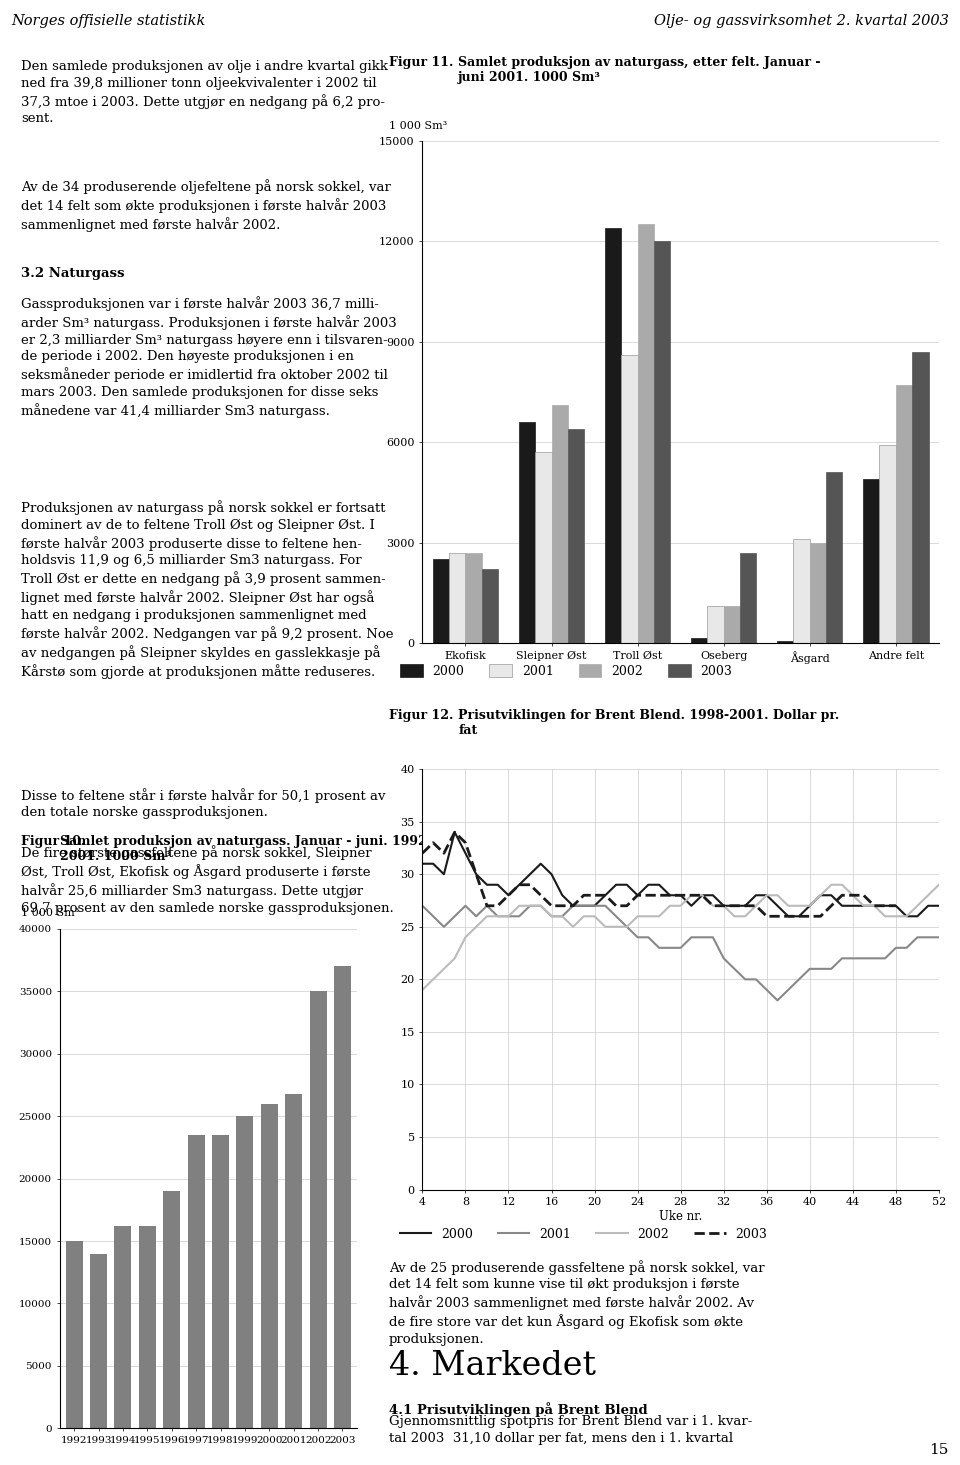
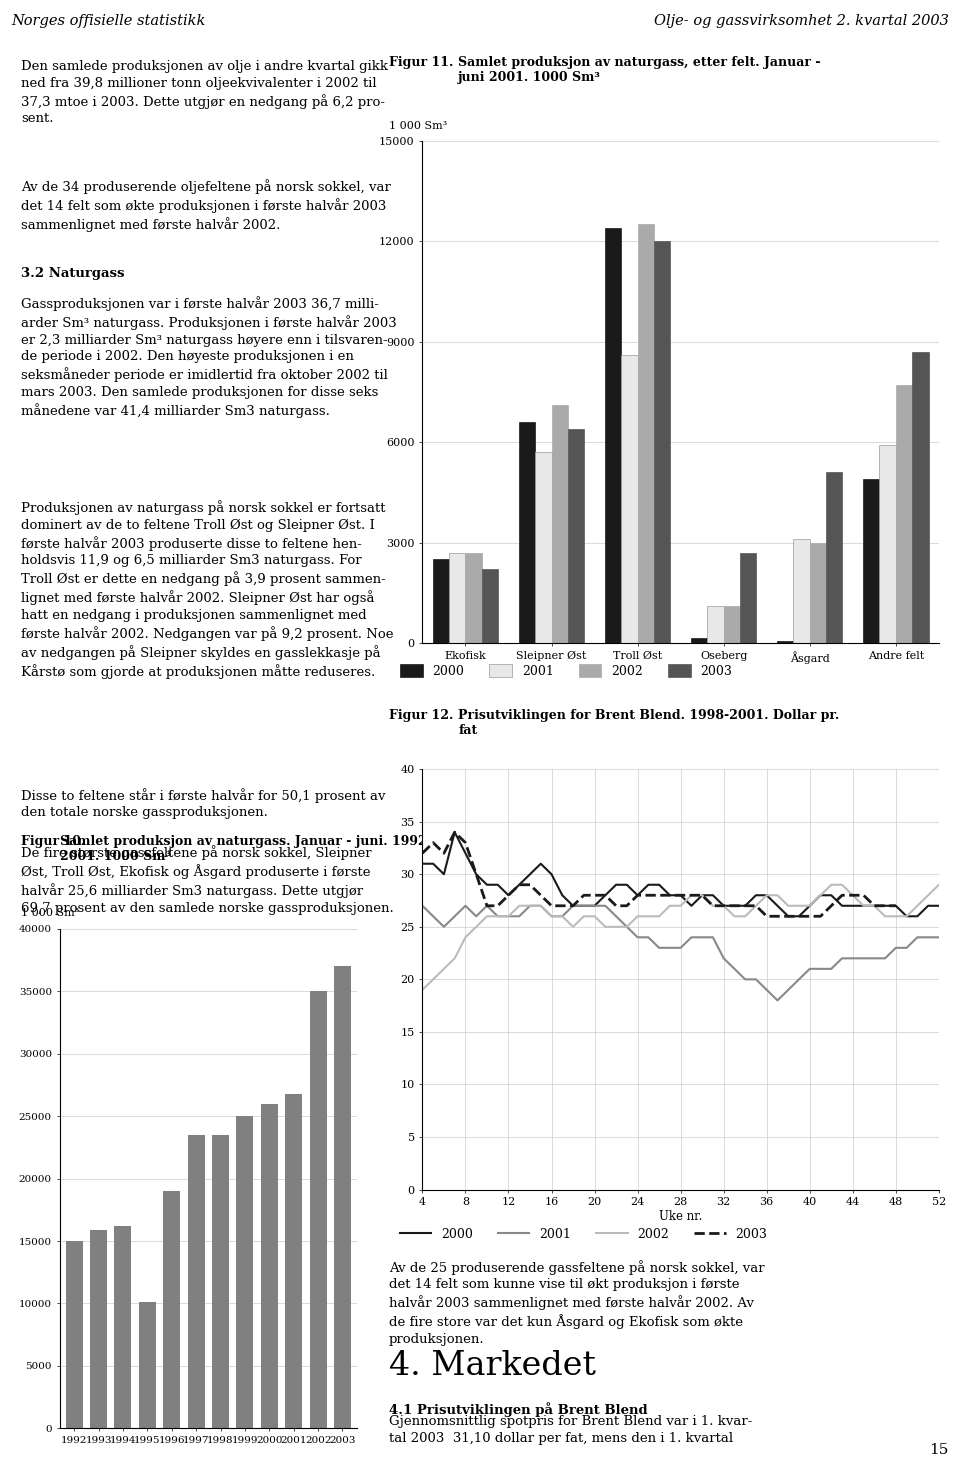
1993: 14000 -> 15900
1995: 16200 -> 10100
